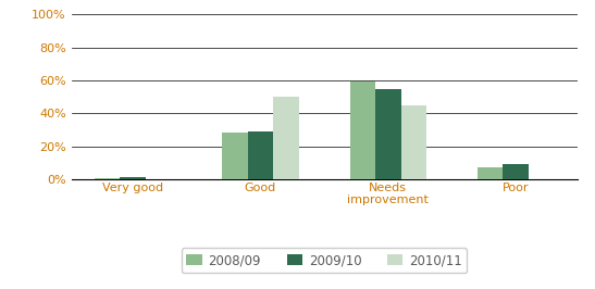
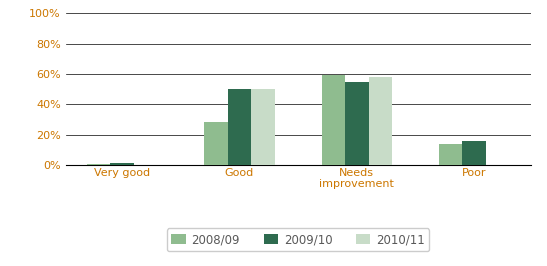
2009/10/Good: 29% -> 50%
2010/11/Needs improvement: 45% -> 58%
2008/09/Poor: 7% -> 14%
2009/10/Poor: 9% -> 16%
